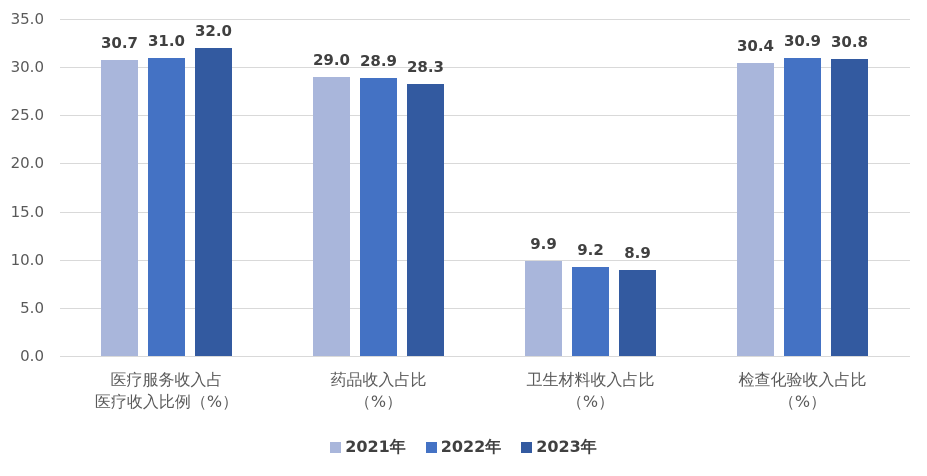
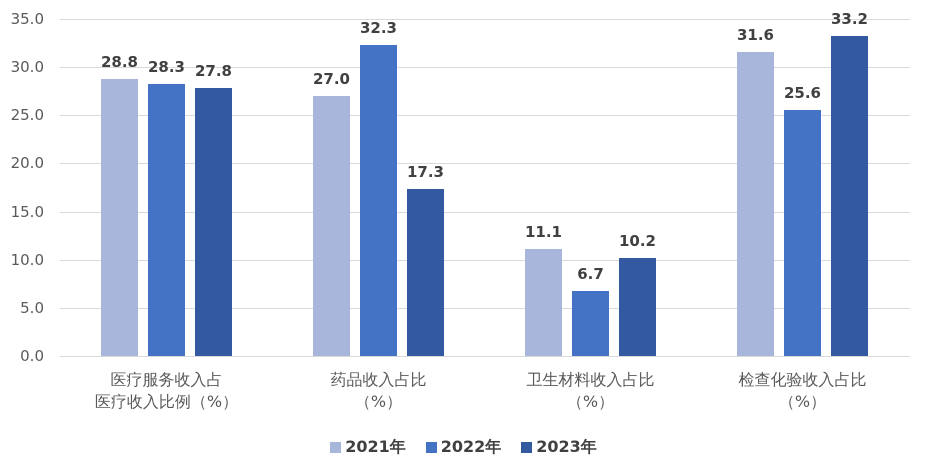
2021年/医疗服务收入占医疗收入比例（%）: 30.7 -> 28.8
2022年/医疗服务收入占医疗收入比例（%）: 31.0 -> 28.3
2023年/医疗服务收入占医疗收入比例（%）: 32.0 -> 27.8
2021年/药品收入占比（%）: 29.0 -> 27.0
2022年/药品收入占比（%）: 28.9 -> 32.3
2023年/药品收入占比（%）: 28.3 -> 17.3
2021年/卫生材料收入占比（%）: 9.9 -> 11.1
2022年/卫生材料收入占比（%）: 9.2 -> 6.7
2023年/卫生材料收入占比（%）: 8.9 -> 10.2
2021年/检查化验收入占比（%）: 30.4 -> 31.6
2022年/检查化验收入占比（%）: 30.9 -> 25.6
2023年/检查化验收入占比（%）: 30.8 -> 33.2
